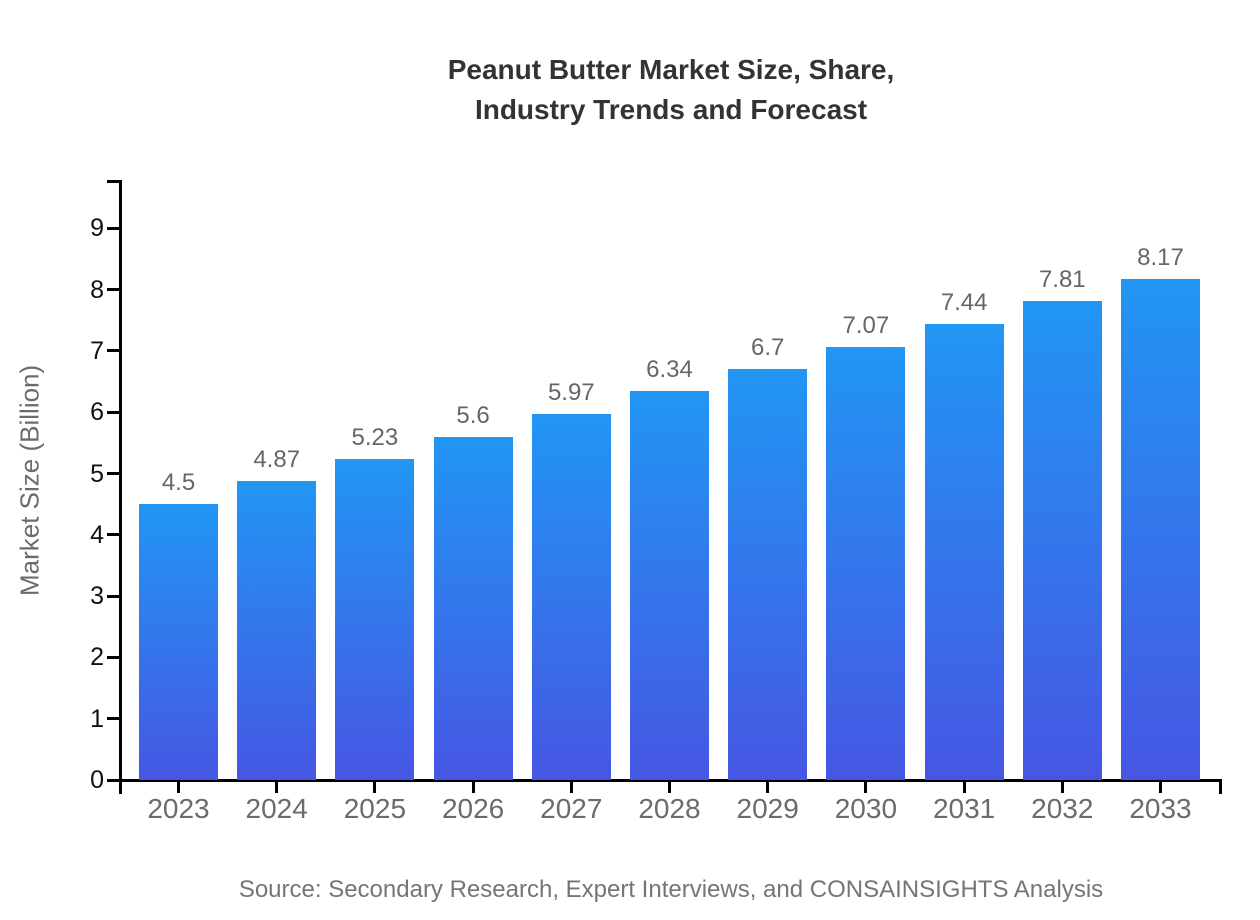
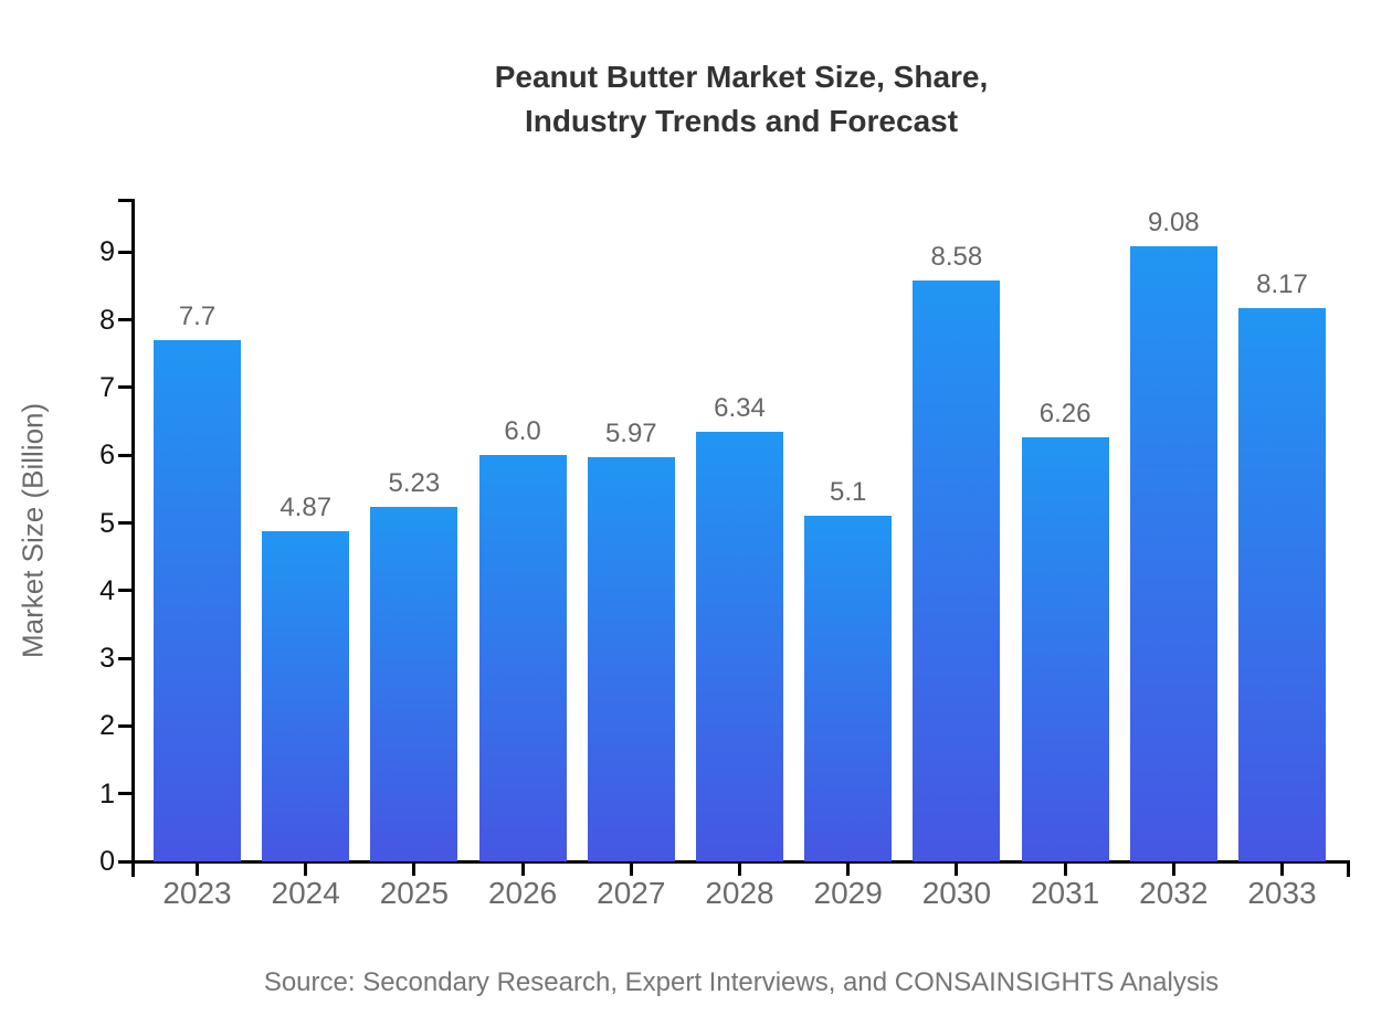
2023: 4.5 -> 7.7
2026: 5.6 -> 6.0
2029: 6.7 -> 5.1
2030: 7.07 -> 8.58
2031: 7.44 -> 6.26
2032: 7.81 -> 9.08
